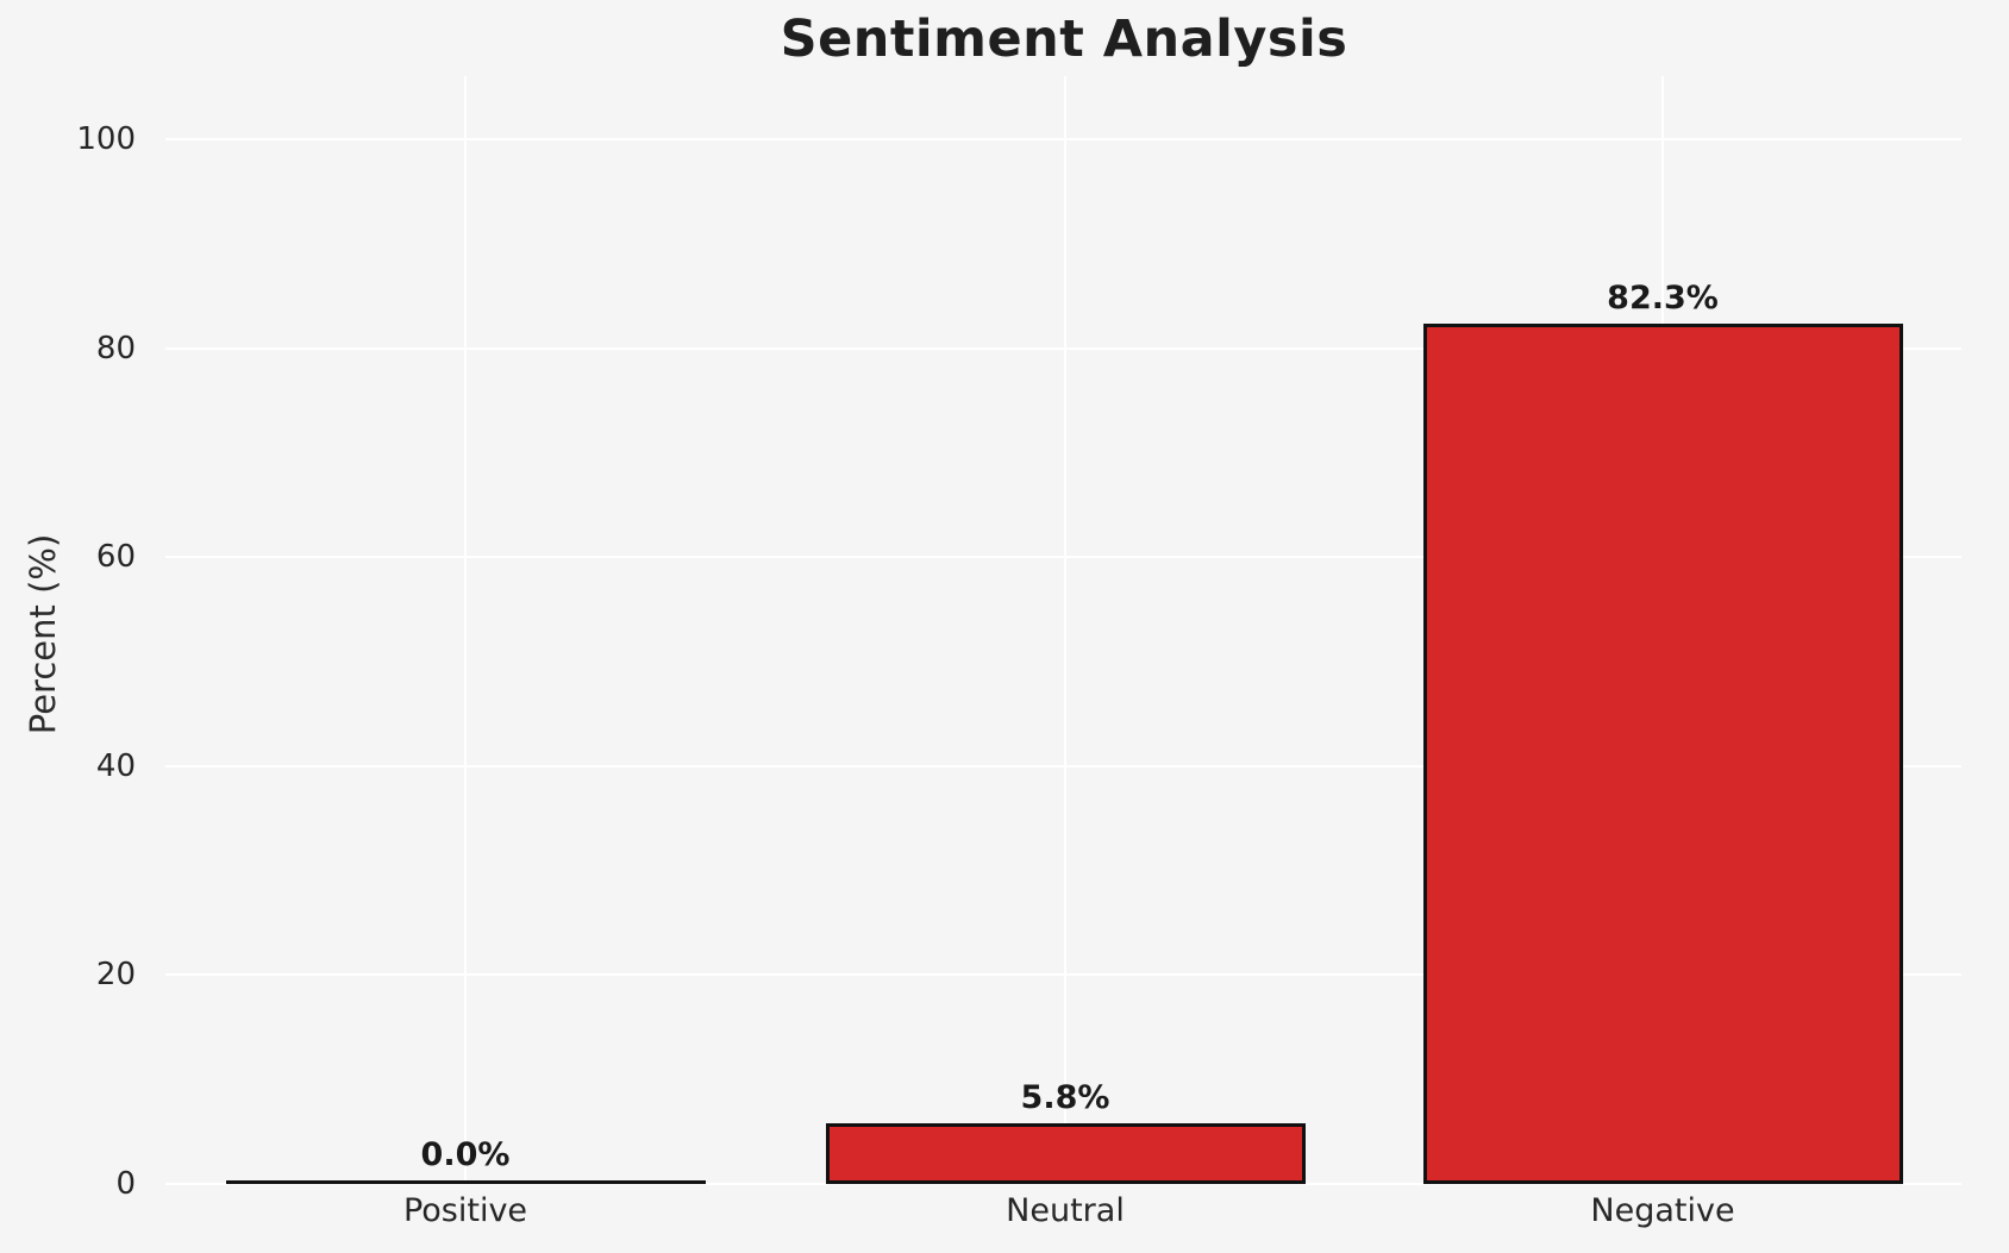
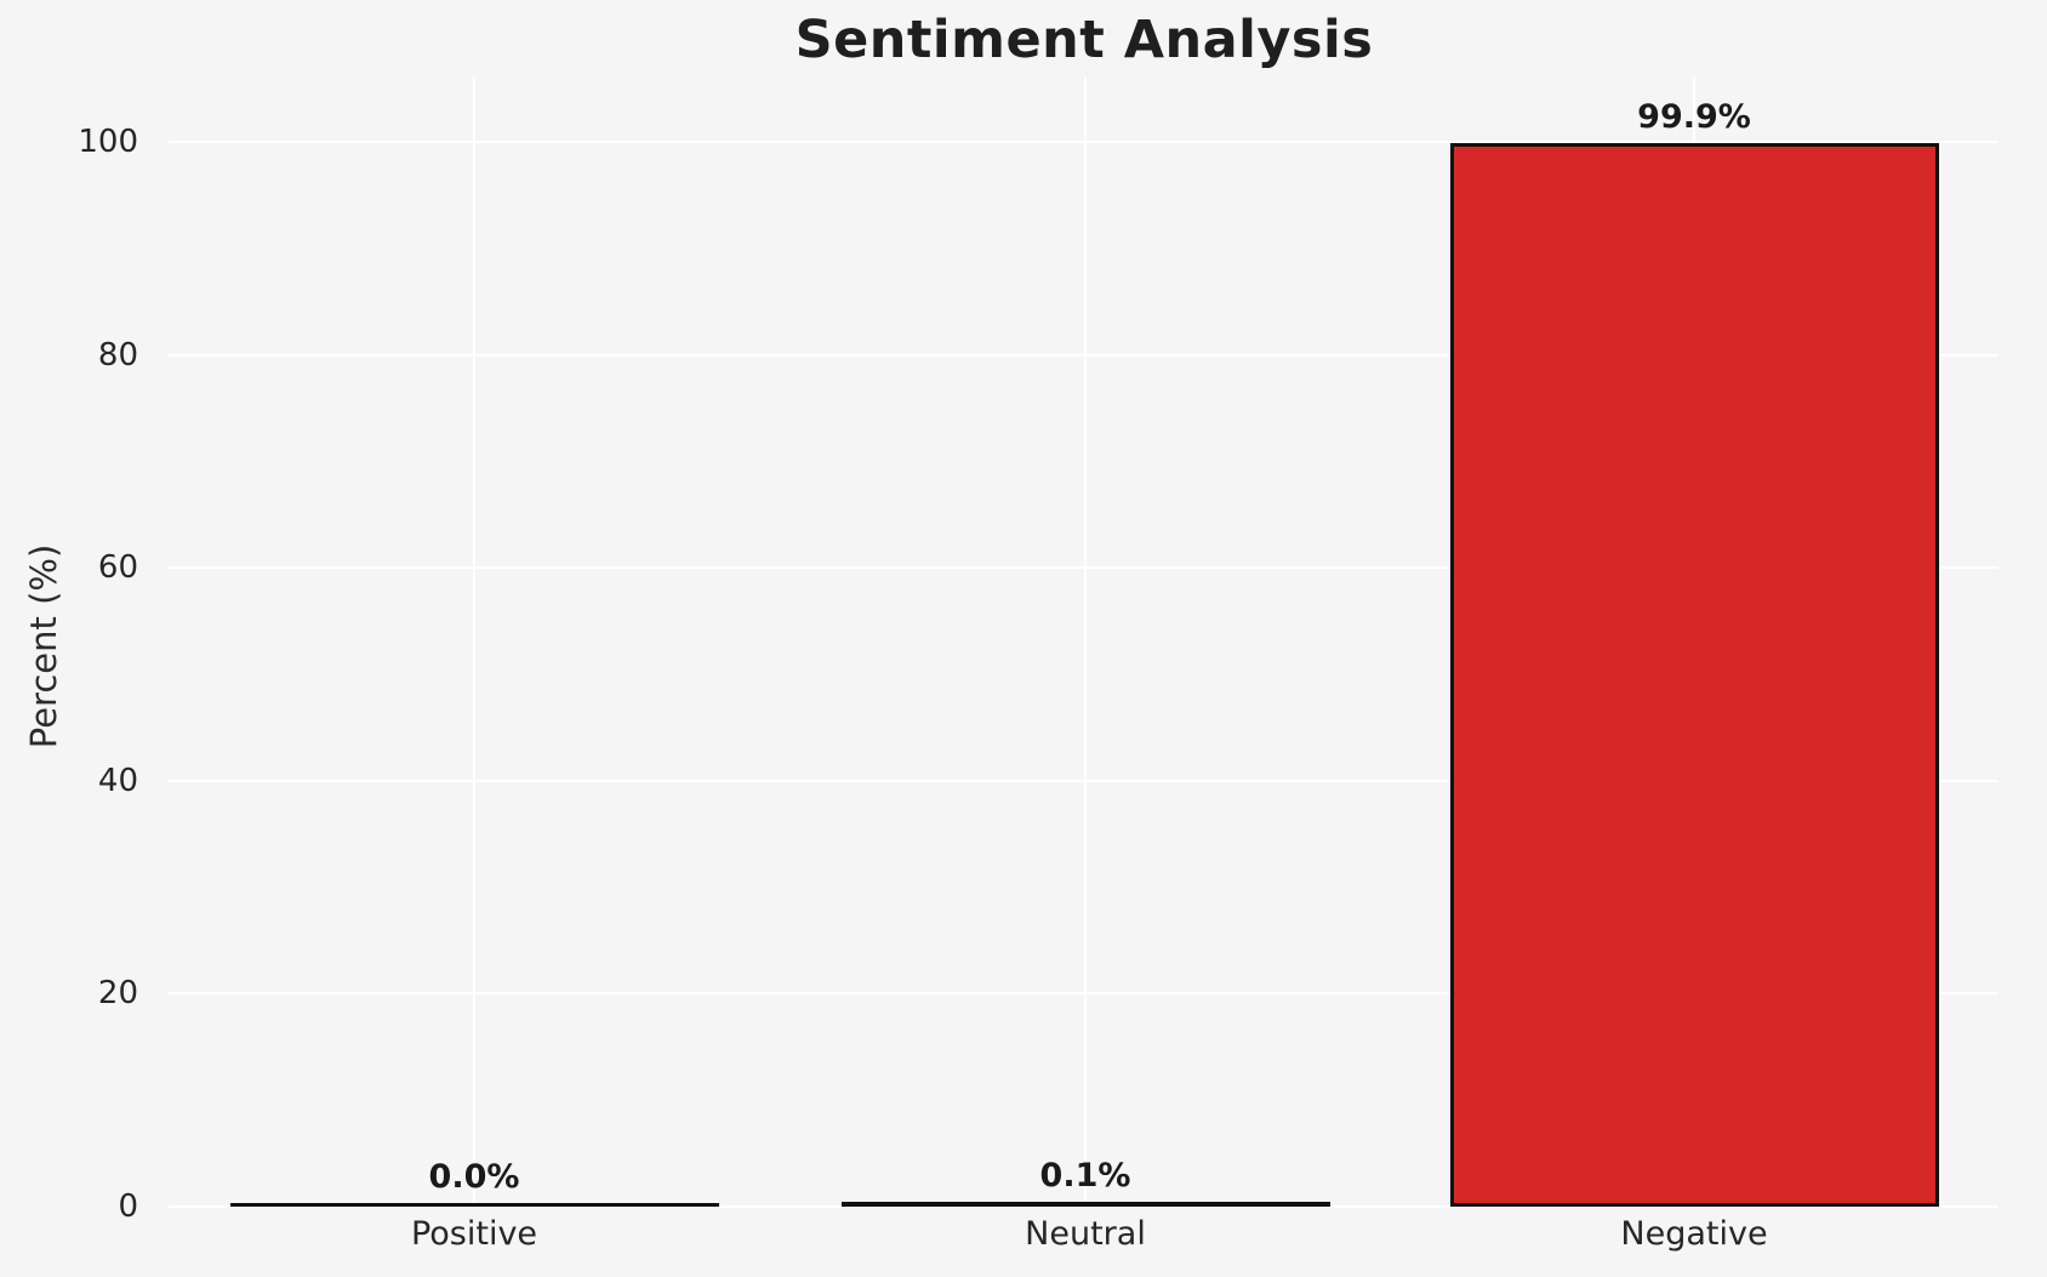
Neutral: 5.8% -> 0.1%
Negative: 82.3% -> 99.9%
